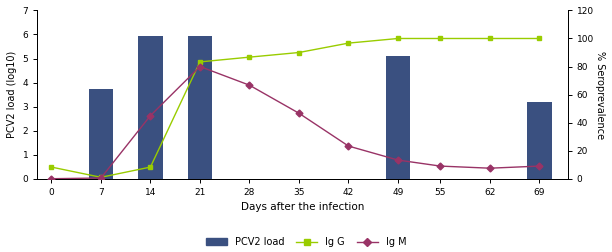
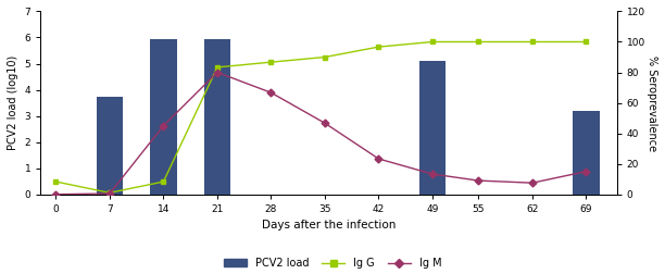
Ig M/69: 9 -> 15
